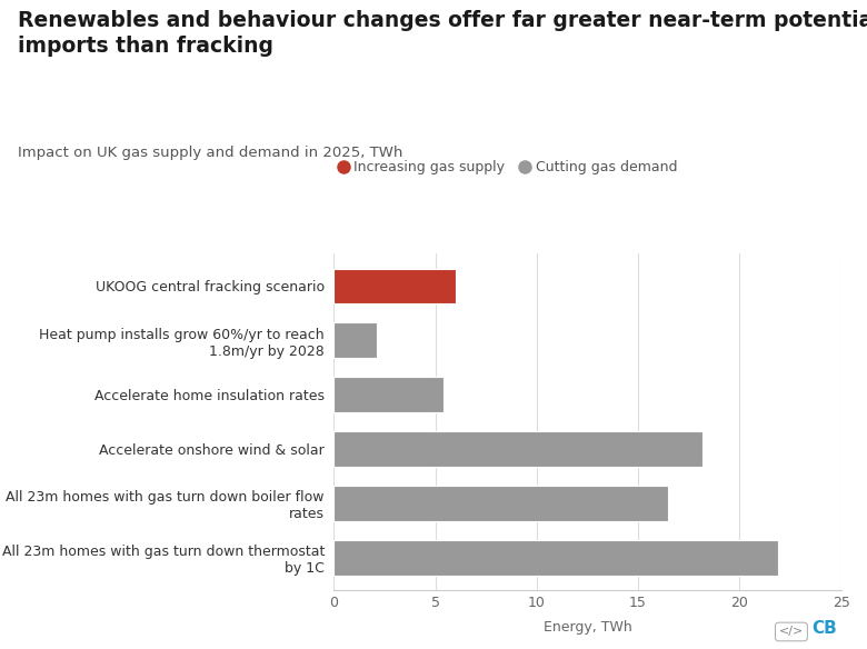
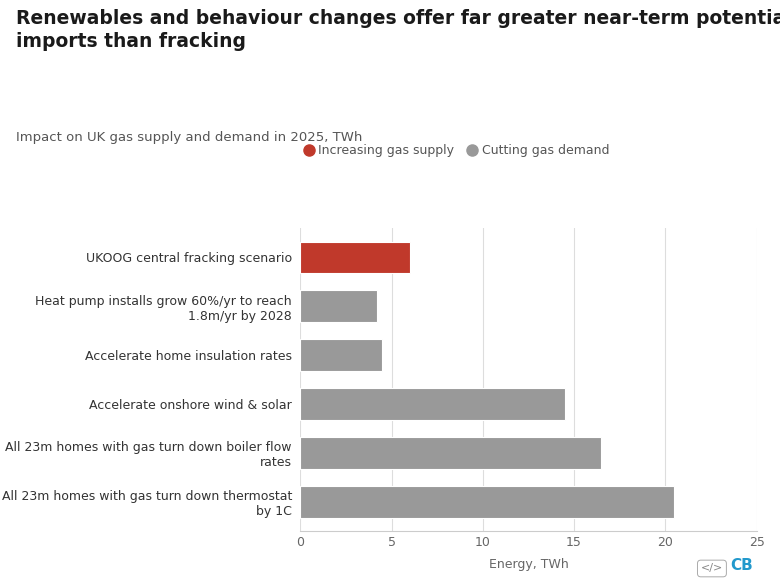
Heat pump installs grow 60%/yr to reach 1.8m/yr by 2028: 2.1 -> 4.2
Accelerate home insulation rates: 5.4 -> 4.5
Accelerate onshore wind & solar: 18.2 -> 14.5
All 23m homes with gas turn down thermostat by 1C: 21.9 -> 20.5
